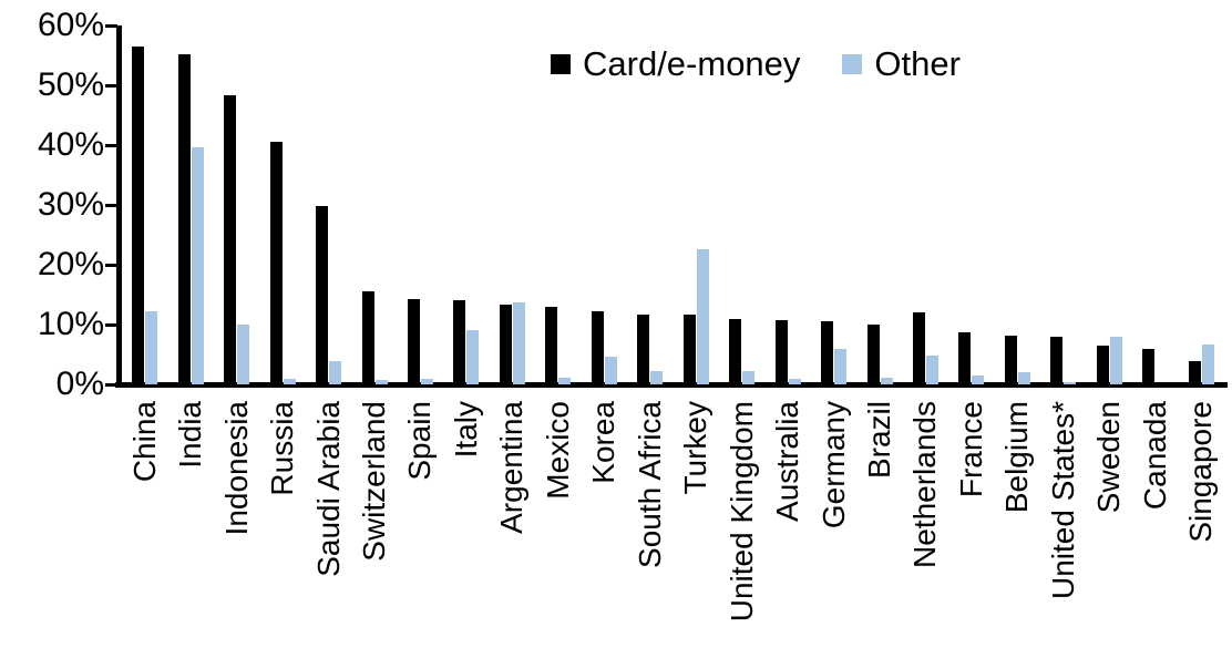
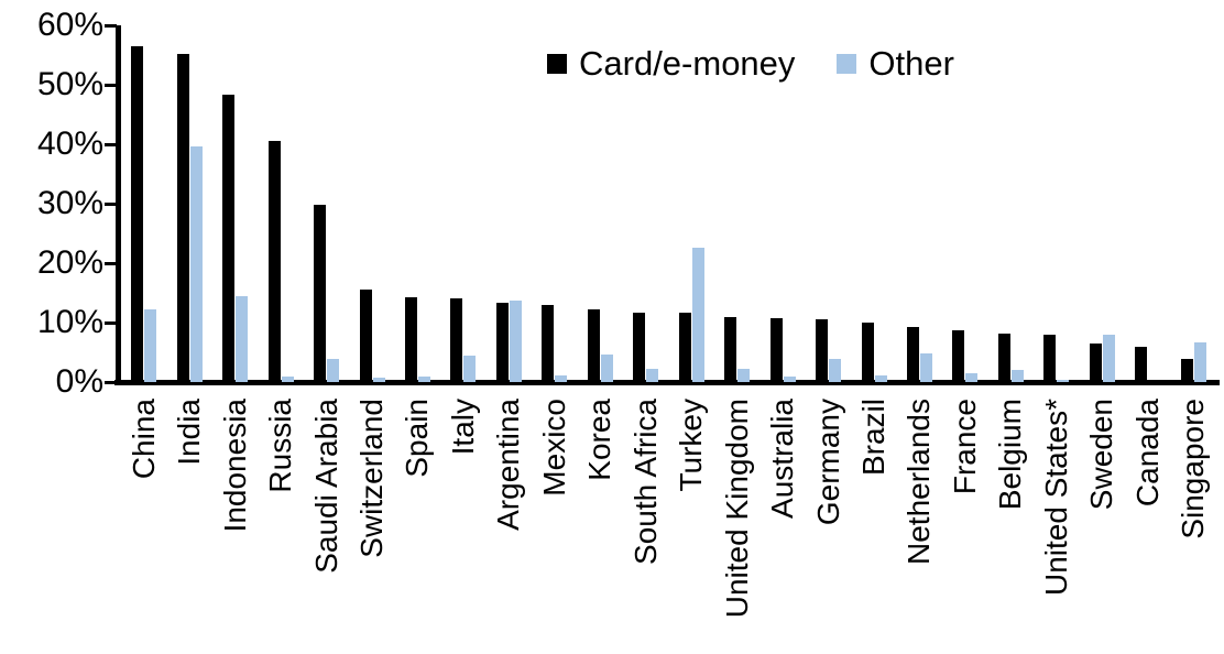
Other/Indonesia: 10% -> 14%
Other/Italy: 9% -> 4%
Other/Germany: 6% -> 4%
Card/e-money/Netherlands: 12% -> 9%
